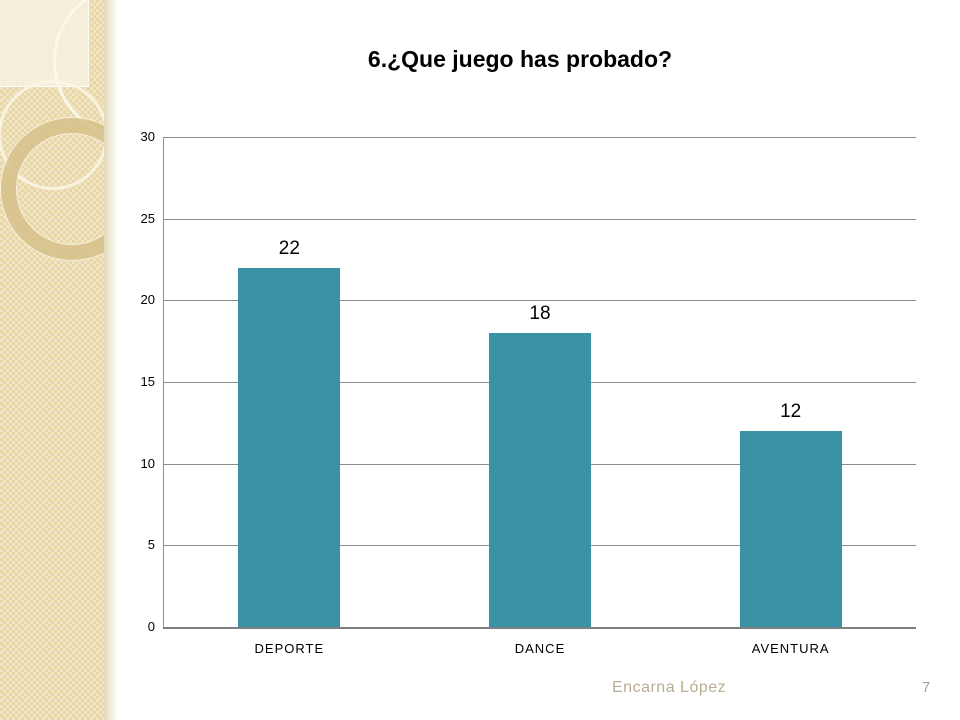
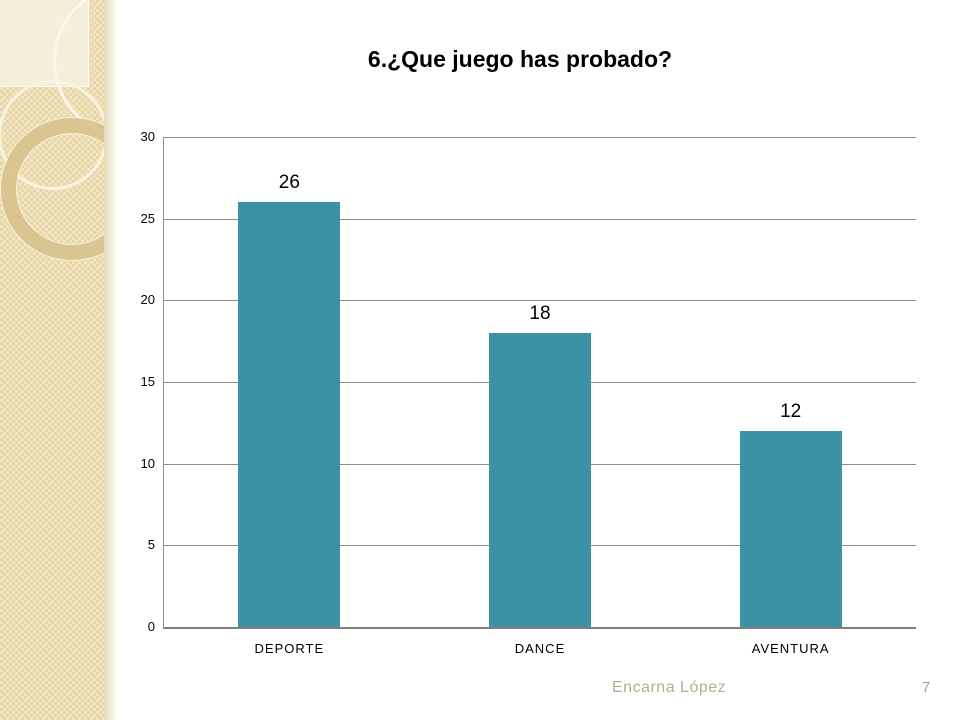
DEPORTE: 22 -> 26
